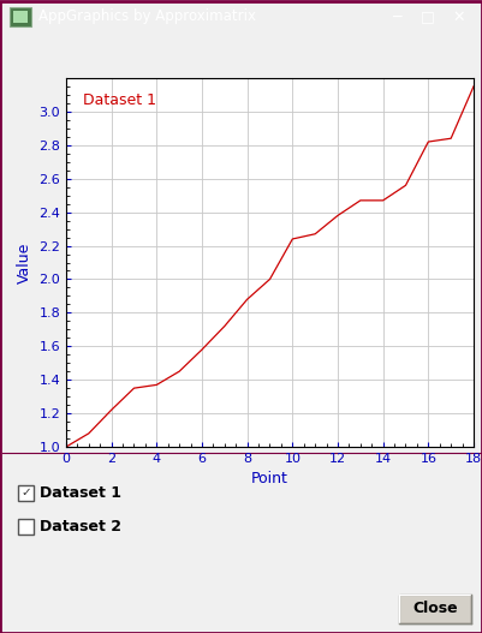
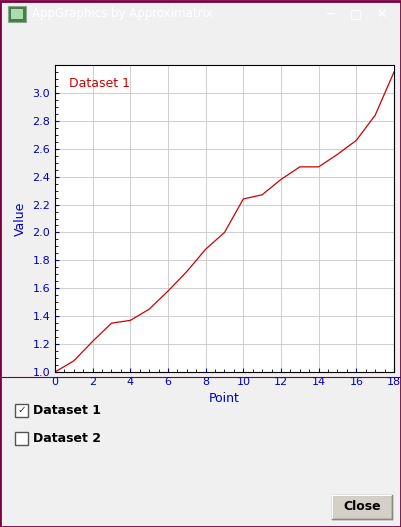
16: 2.82 -> 2.66
